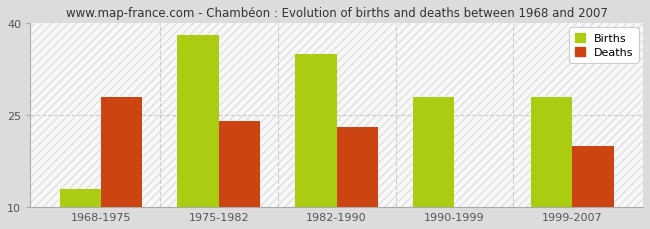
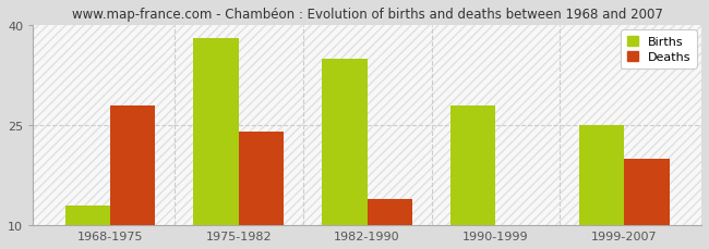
Deaths/1982-1990: 23 -> 14
Births/1999-2007: 28 -> 25
